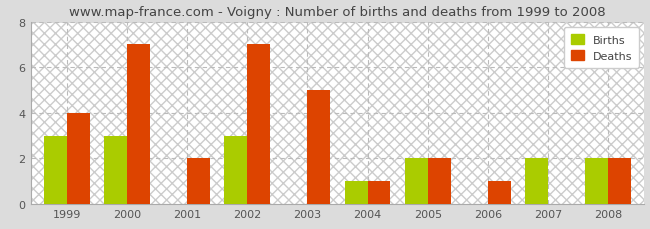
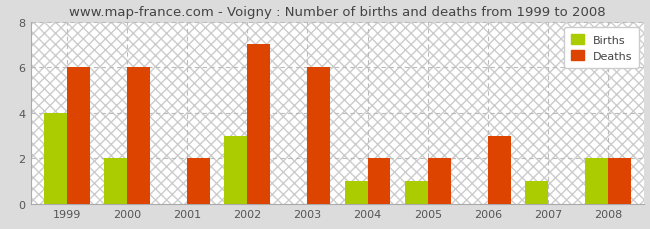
Births/1999: 3 -> 4
Deaths/1999: 4 -> 6
Births/2000: 3 -> 2
Deaths/2000: 7 -> 6
Deaths/2003: 5 -> 6
Deaths/2004: 1 -> 2
Births/2005: 2 -> 1
Deaths/2006: 1 -> 3
Births/2007: 2 -> 1
